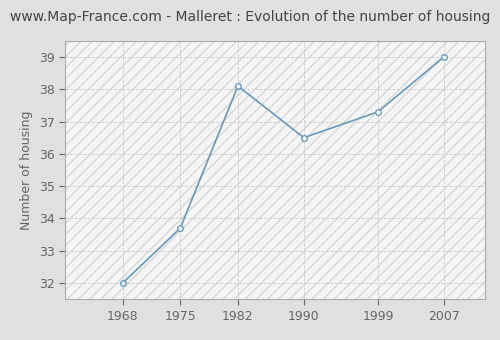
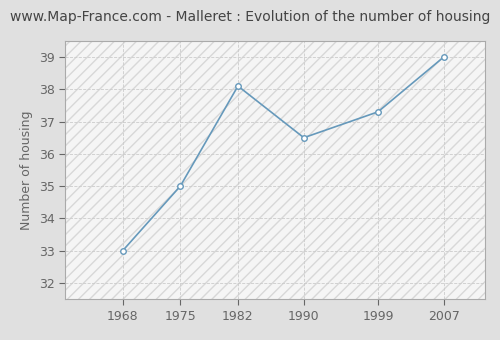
1968: 32.0 -> 33.0
1975: 33.7 -> 35.0
